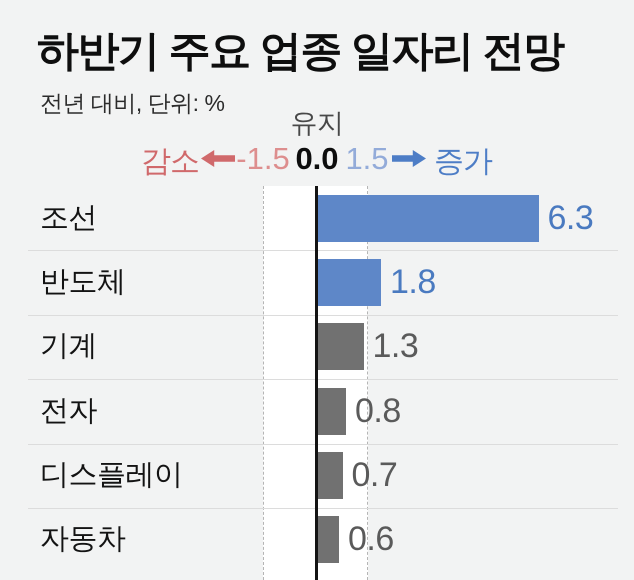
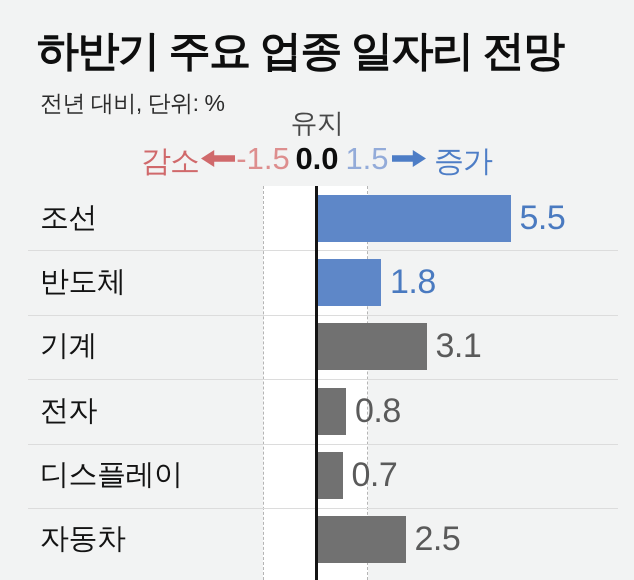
조선: 6.3 -> 5.5
기계: 1.3 -> 3.1
자동차: 0.6 -> 2.5
